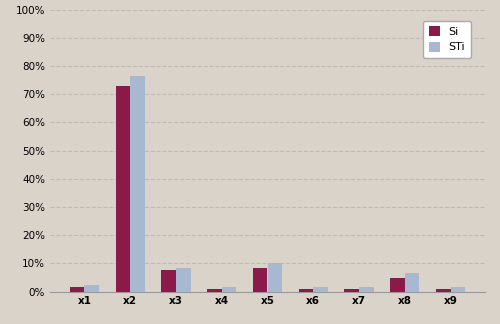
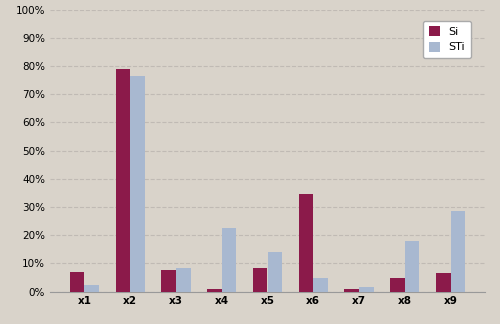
Si/x1: 1.5% -> 7.0%
Si/x2: 73.0% -> 79.0%
STi/x4: 1.5% -> 22.5%
STi/x5: 10.0% -> 14.0%
Si/x6: 1.0% -> 34.5%
STi/x6: 1.5% -> 5.0%
STi/x8: 6.5% -> 18.0%
Si/x9: 1.0% -> 6.5%
STi/x9: 1.5% -> 28.5%
